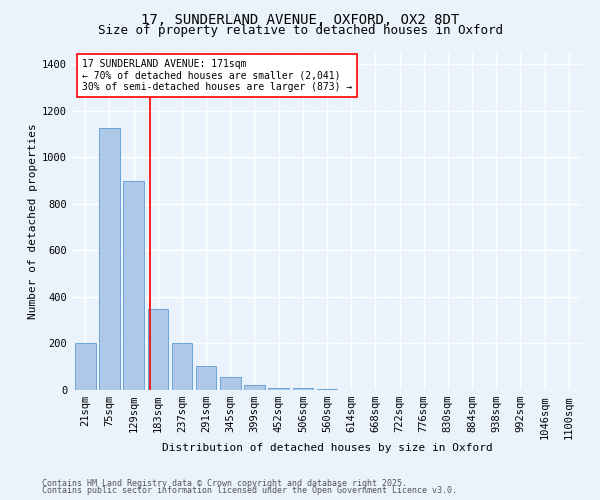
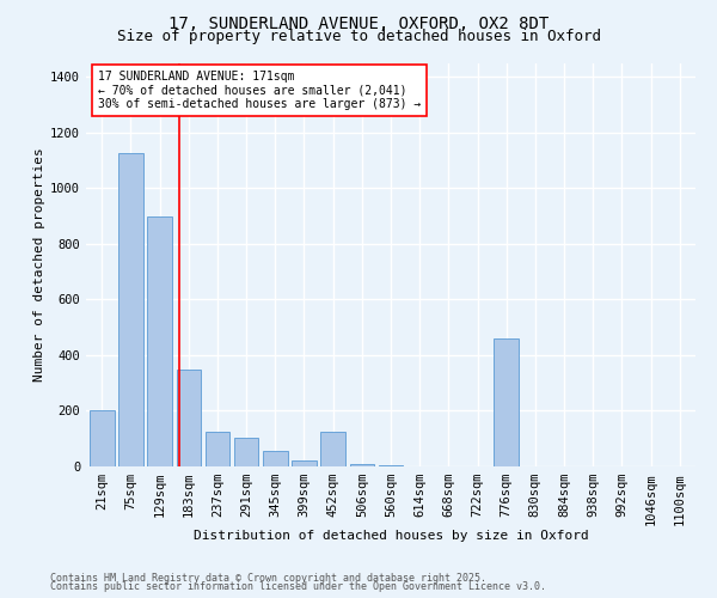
237sqm: 200 -> 125
452sqm: 10 -> 125
776sqm: 1 -> 460
